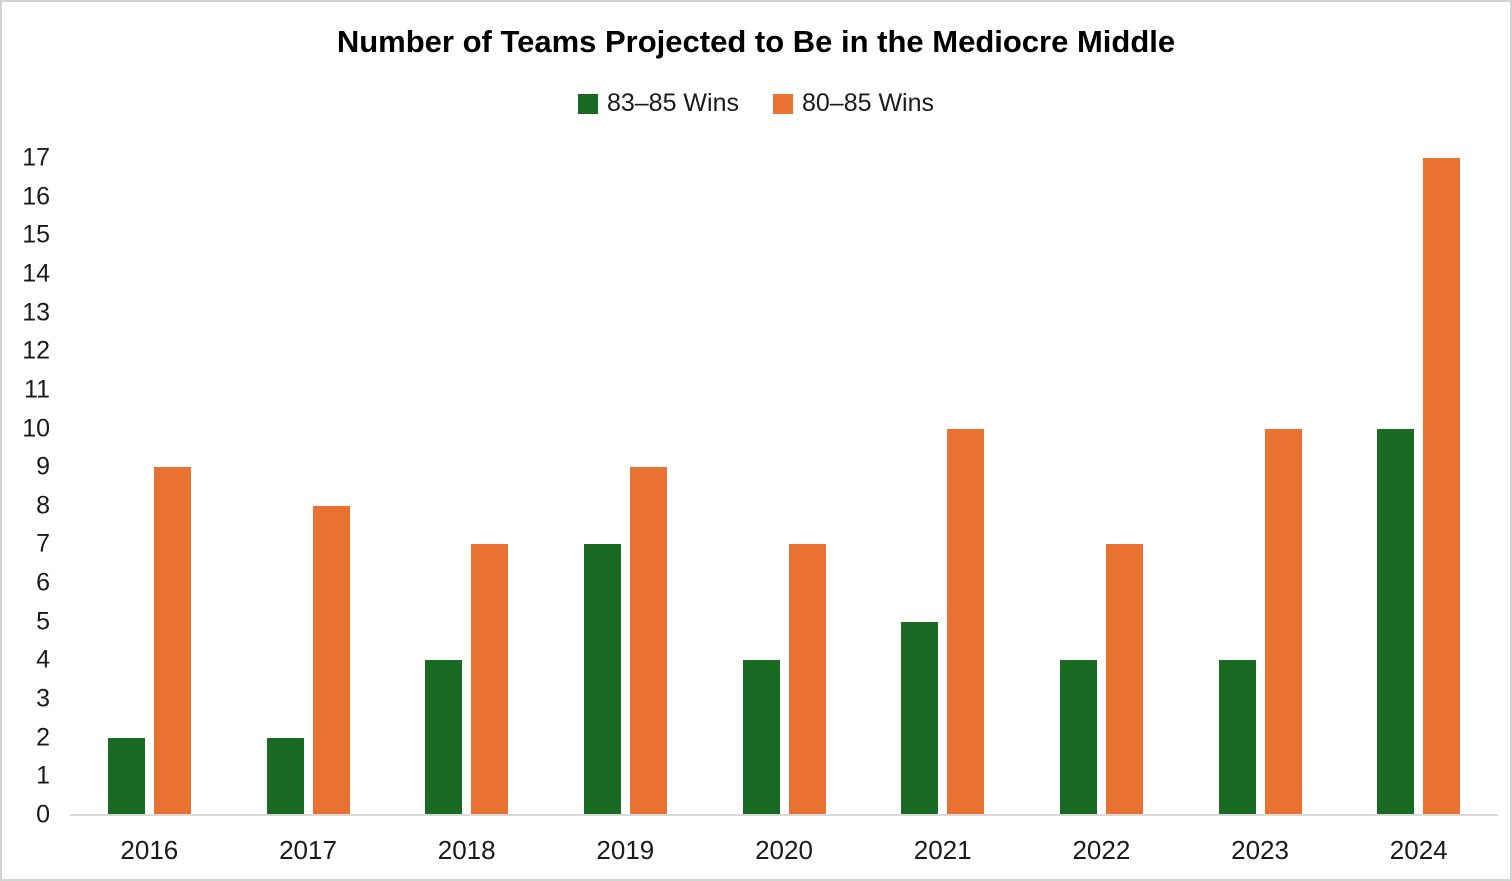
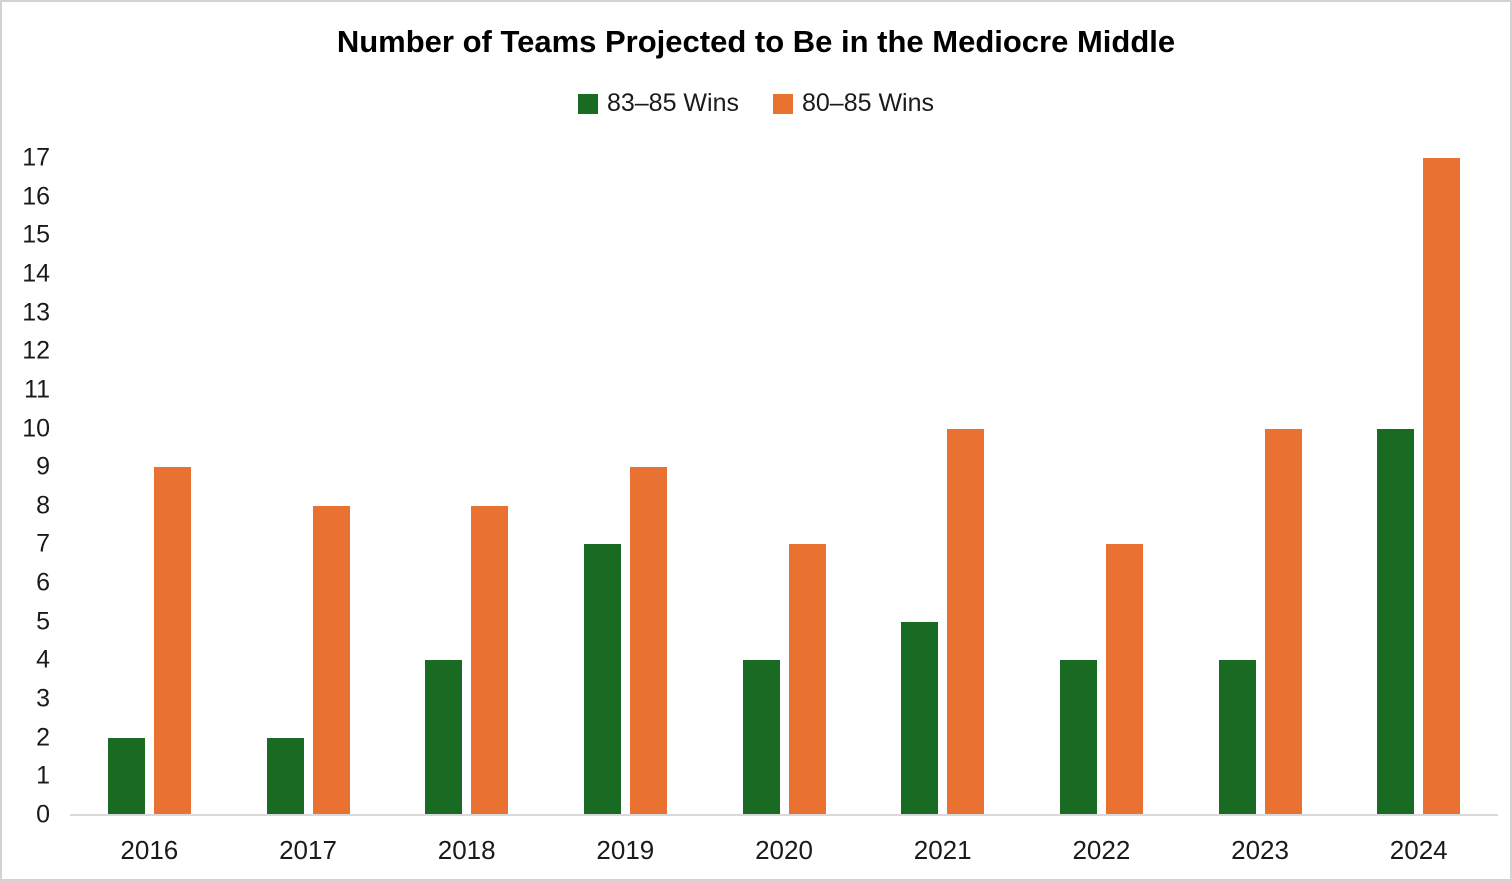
80–85 Wins/2018: 7 -> 8
